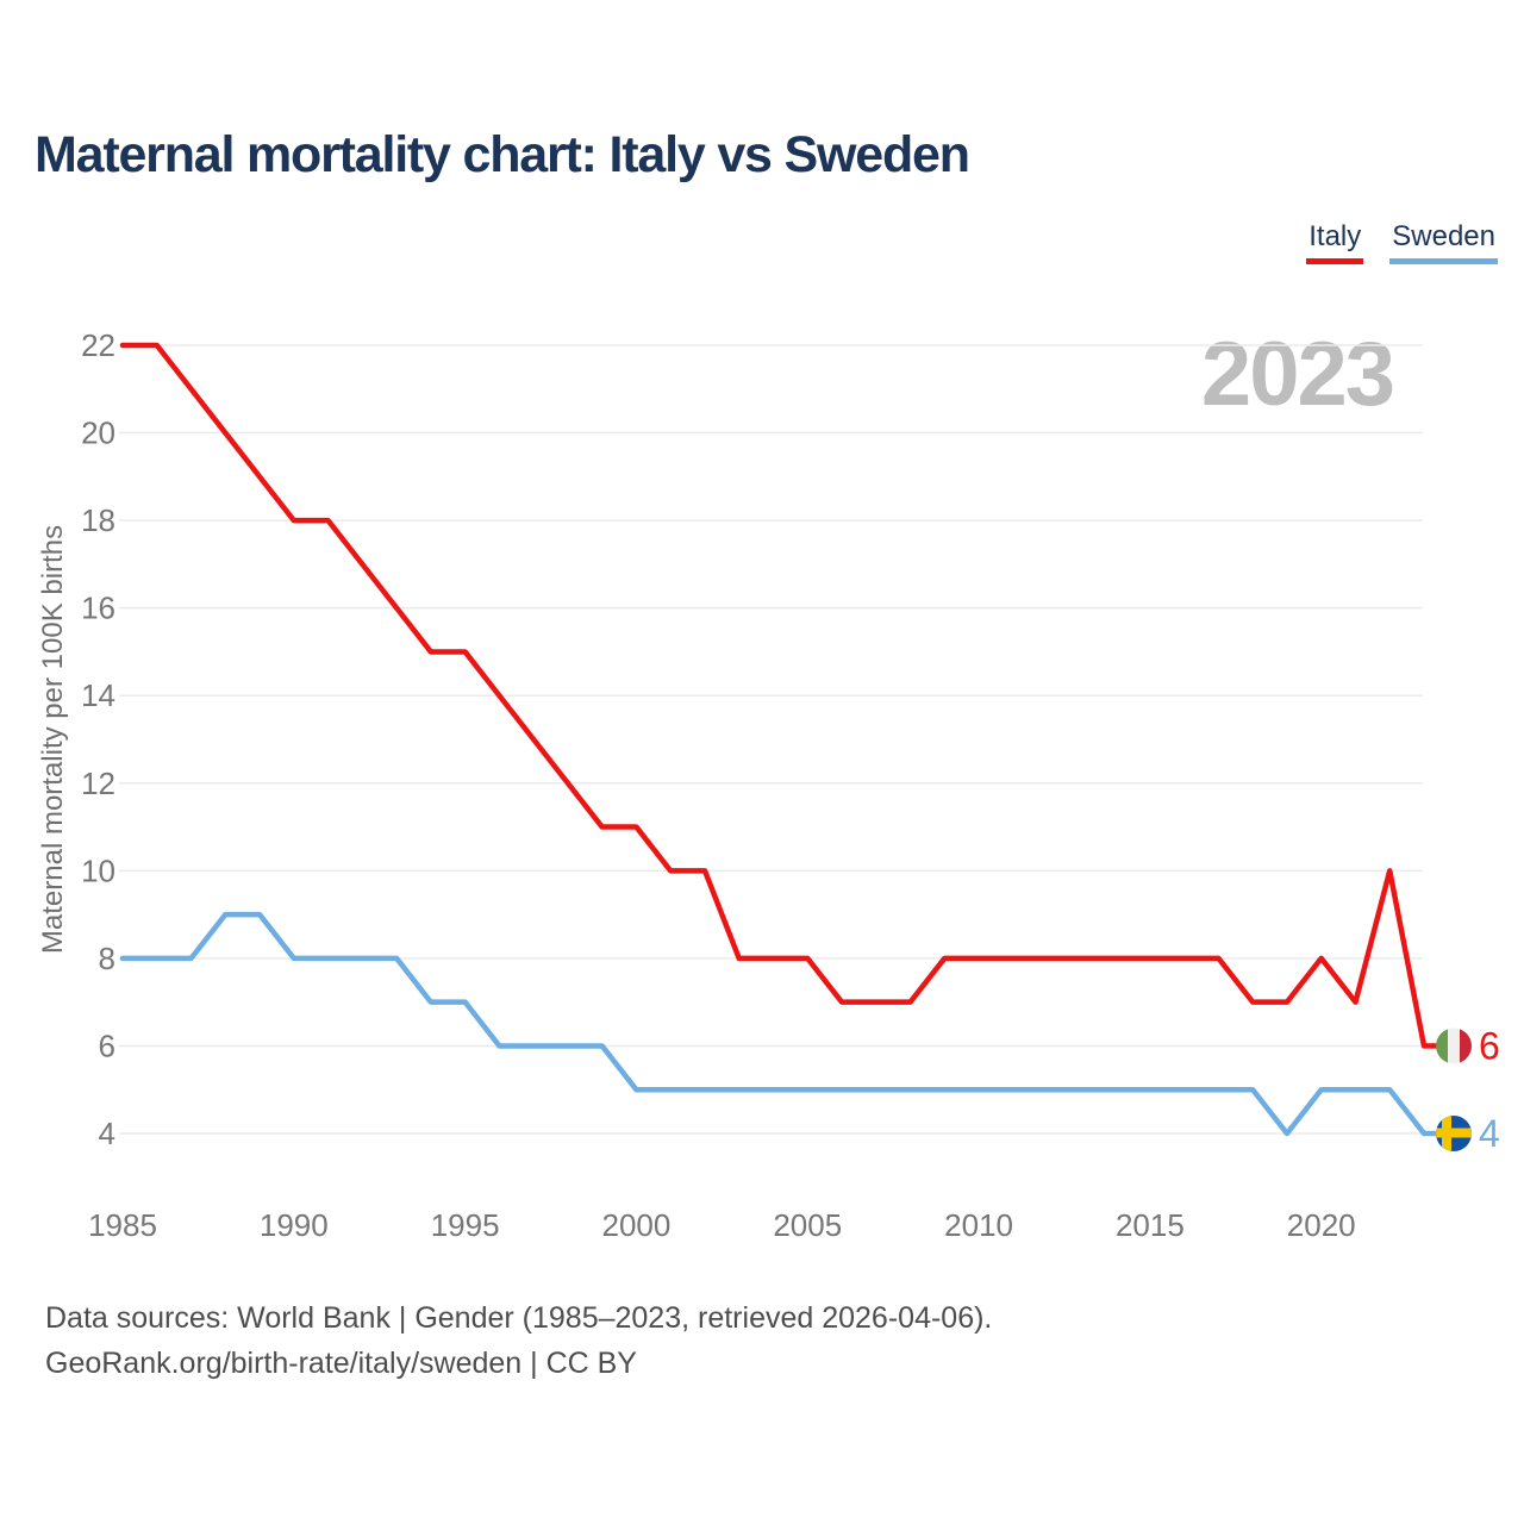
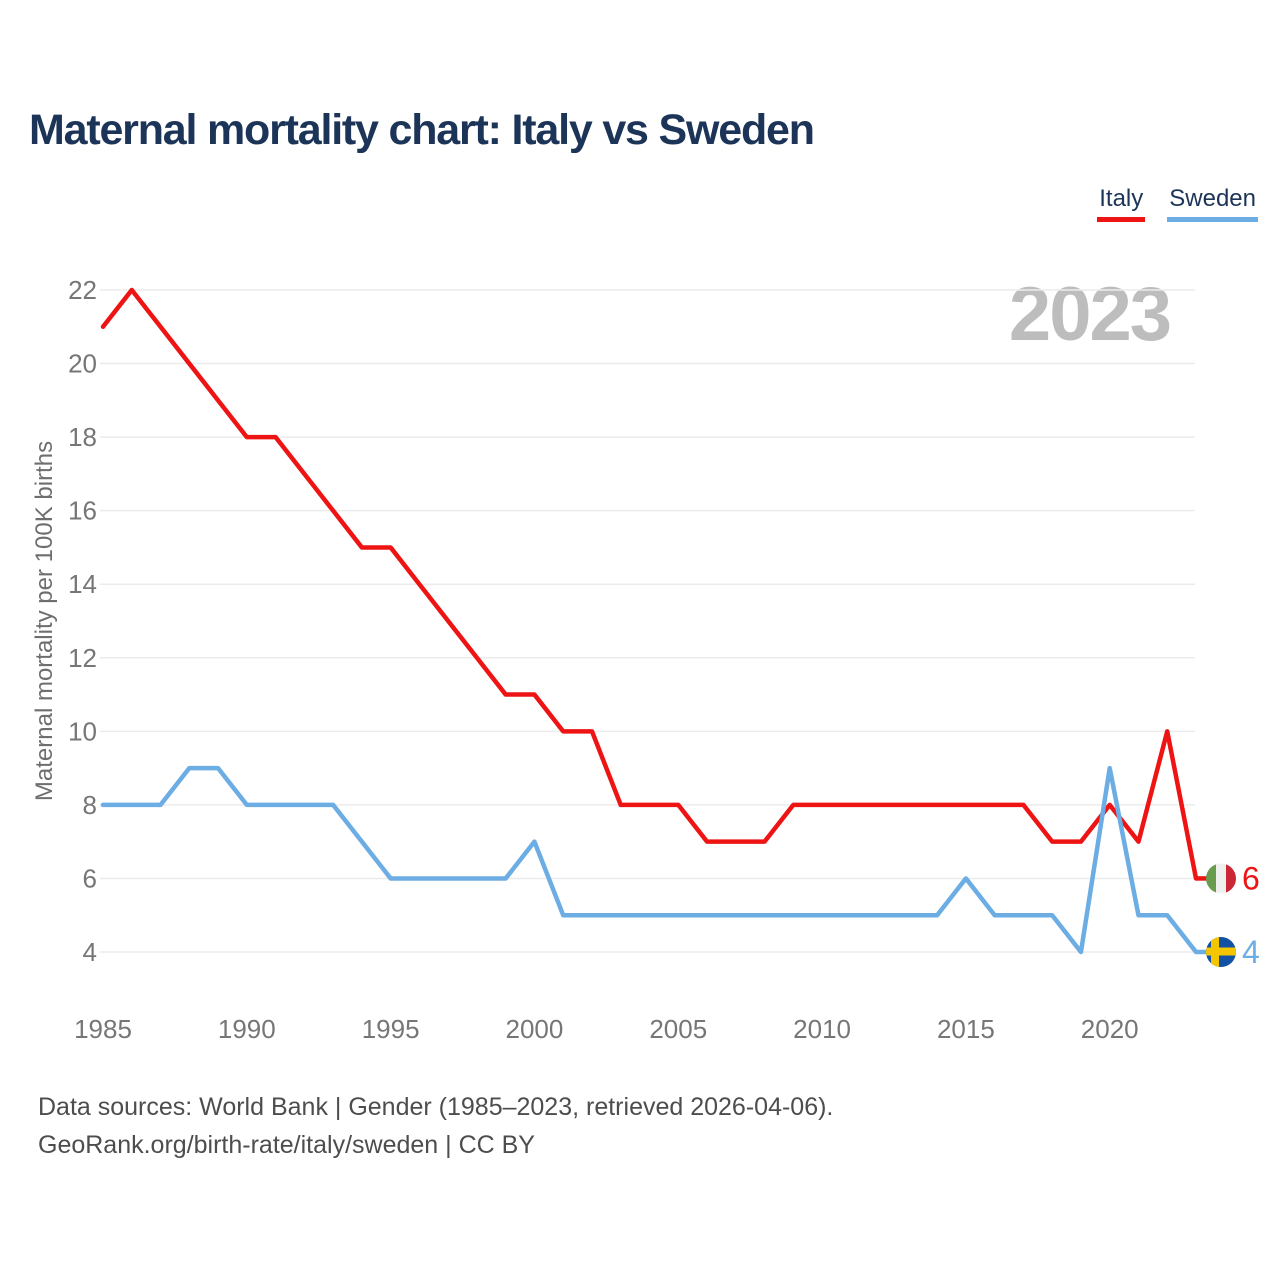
Italy/1985: 22 -> 21
Sweden/1995: 7 -> 6
Sweden/2000: 5 -> 7
Sweden/2015: 5 -> 6
Sweden/2020: 5 -> 9
